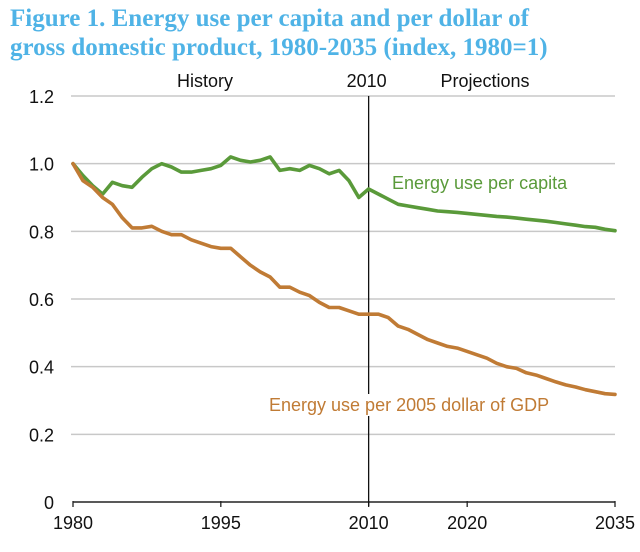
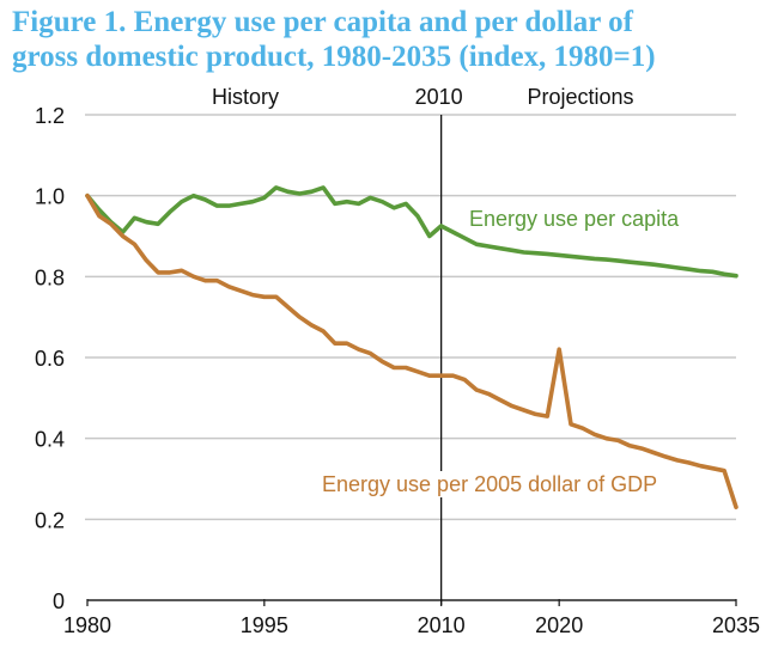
Energy use per 2005 dollar of GDP/2020: 0.45 -> 0.62
Energy use per 2005 dollar of GDP/2035: 0.32 -> 0.23
